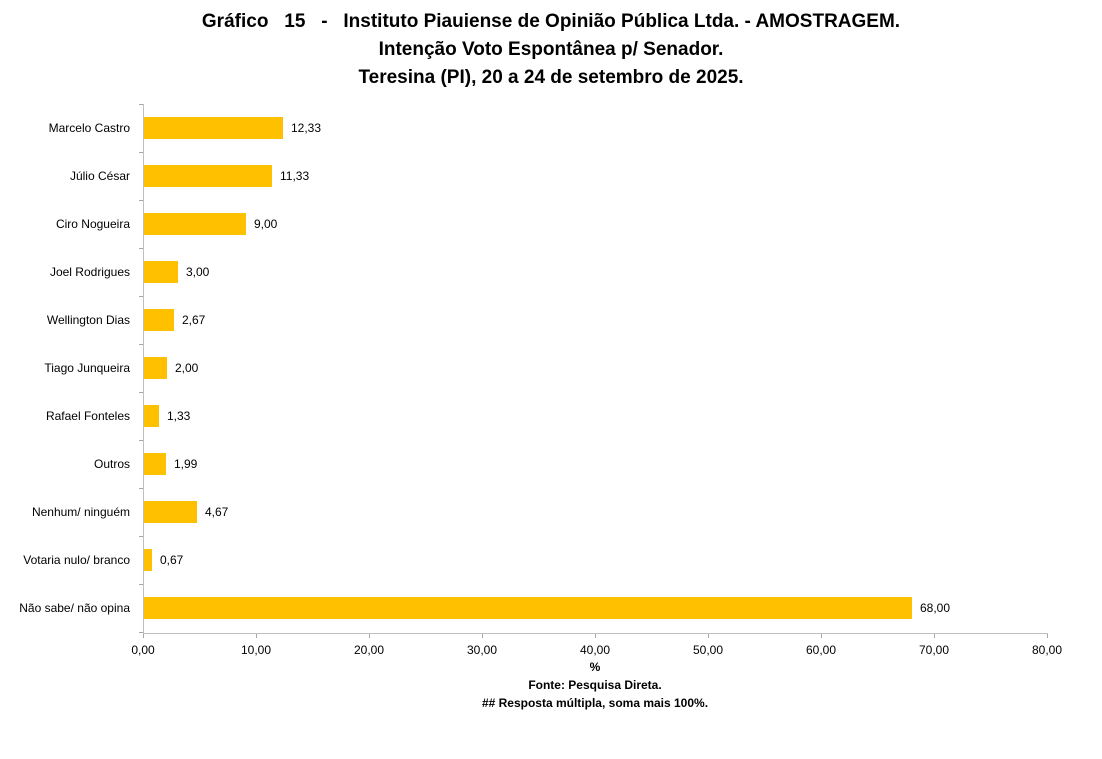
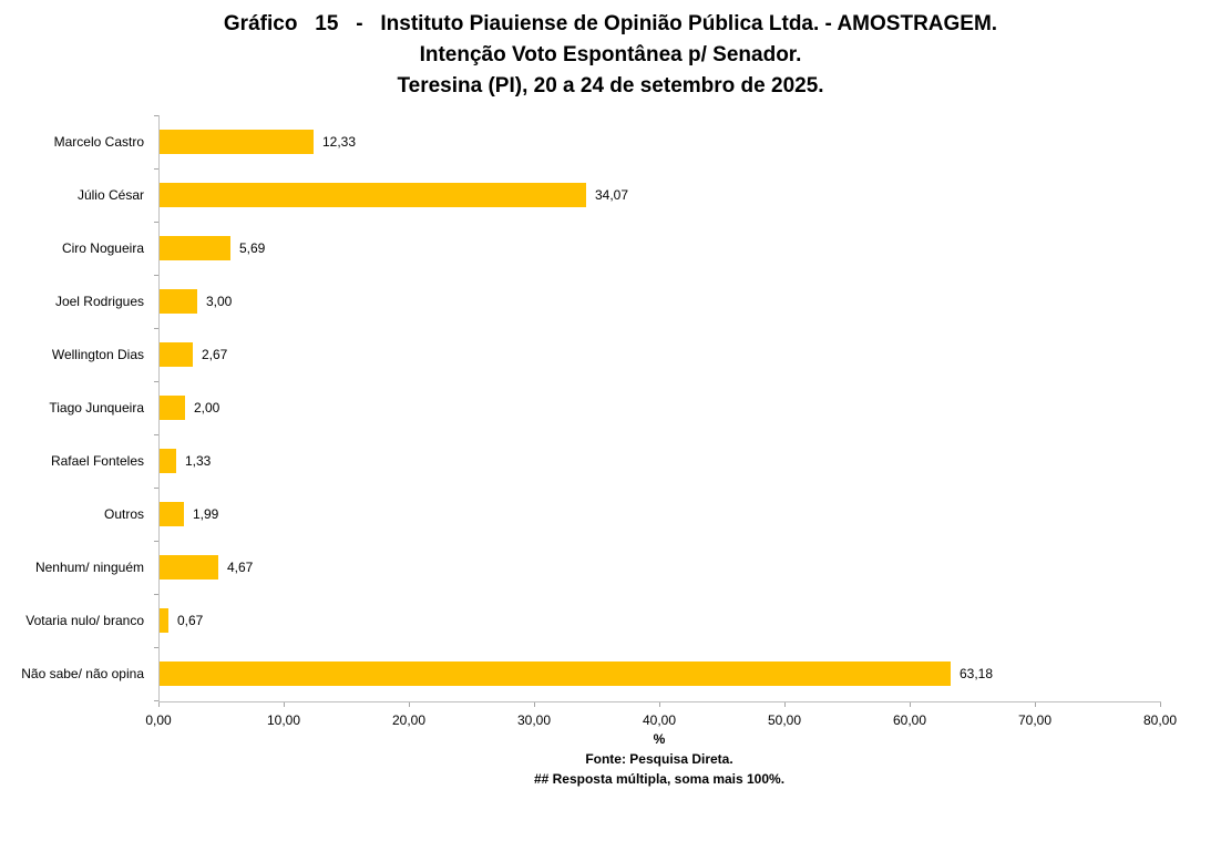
Júlio César: 11,33 -> 34,07
Ciro Nogueira: 9,00 -> 5,69
Não sabe/ não opina: 68,00 -> 63,18
